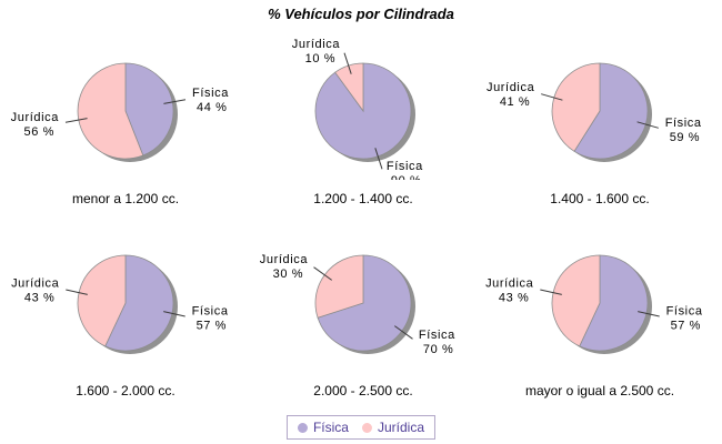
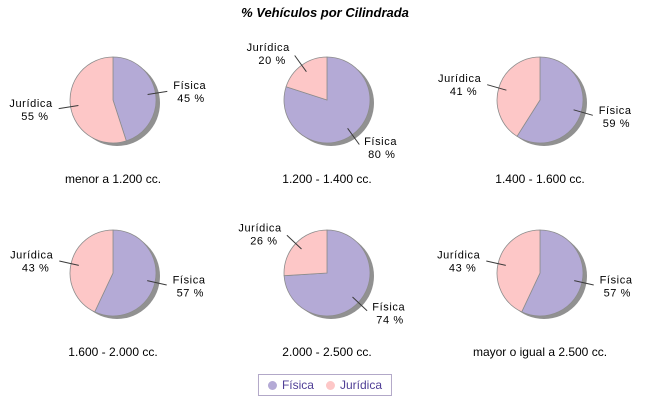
menor a 1.200 cc./Física: 44 -> 45
menor a 1.200 cc./Jurídica: 56 -> 55
1.200 - 1.400 cc./Física: 90 -> 80
1.200 - 1.400 cc./Jurídica: 10 -> 20
2.000 - 2.500 cc./Física: 70 -> 74
2.000 - 2.500 cc./Jurídica: 30 -> 26
